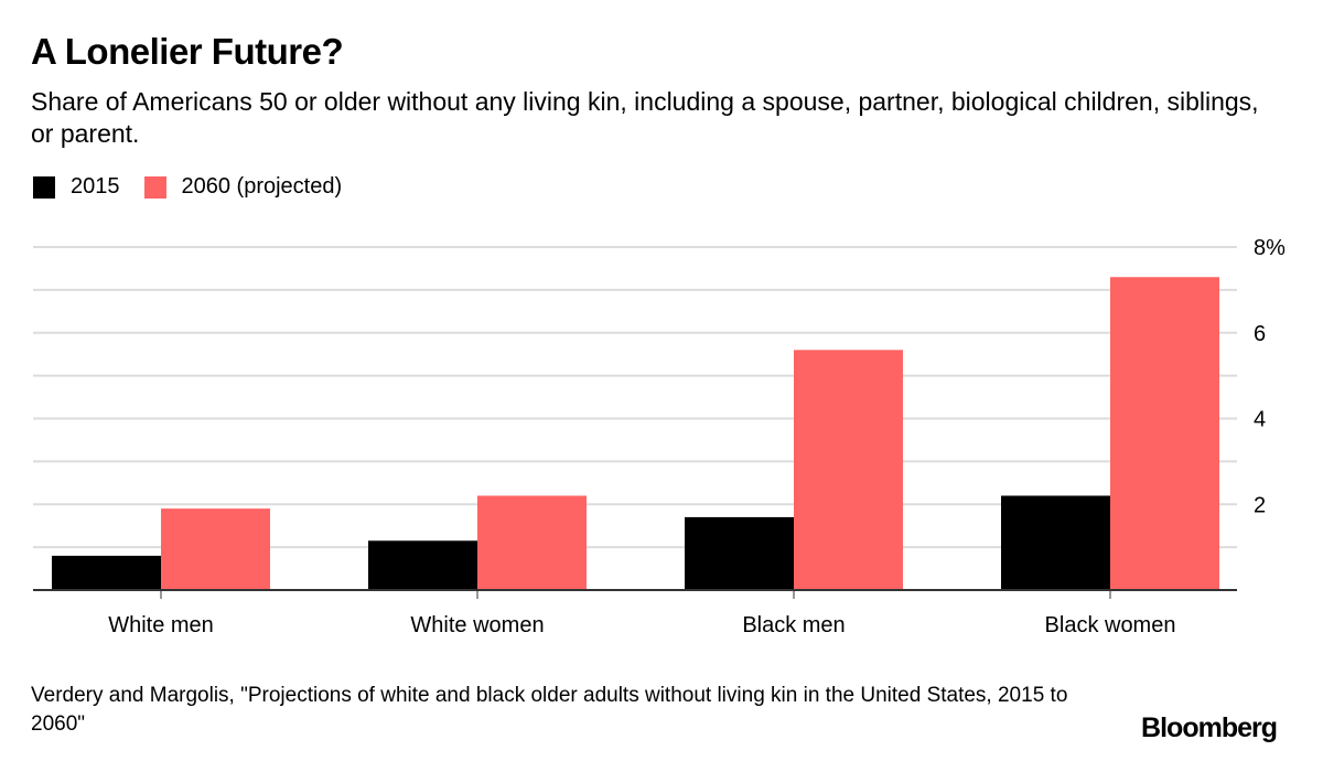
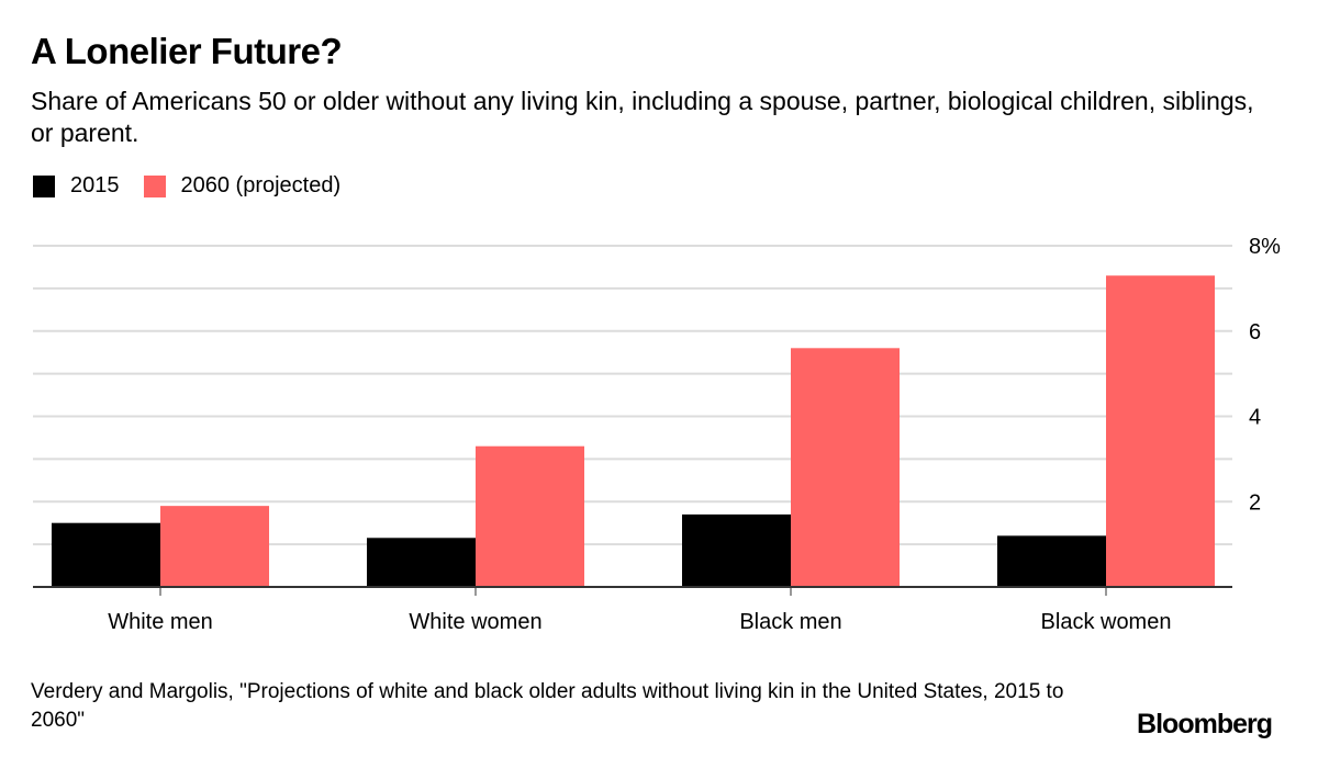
2015/White men: 0.8% -> 1.5%
2060 (projected)/White women: 2.2% -> 3.3%
2015/Black women: 2.2% -> 1.2%
